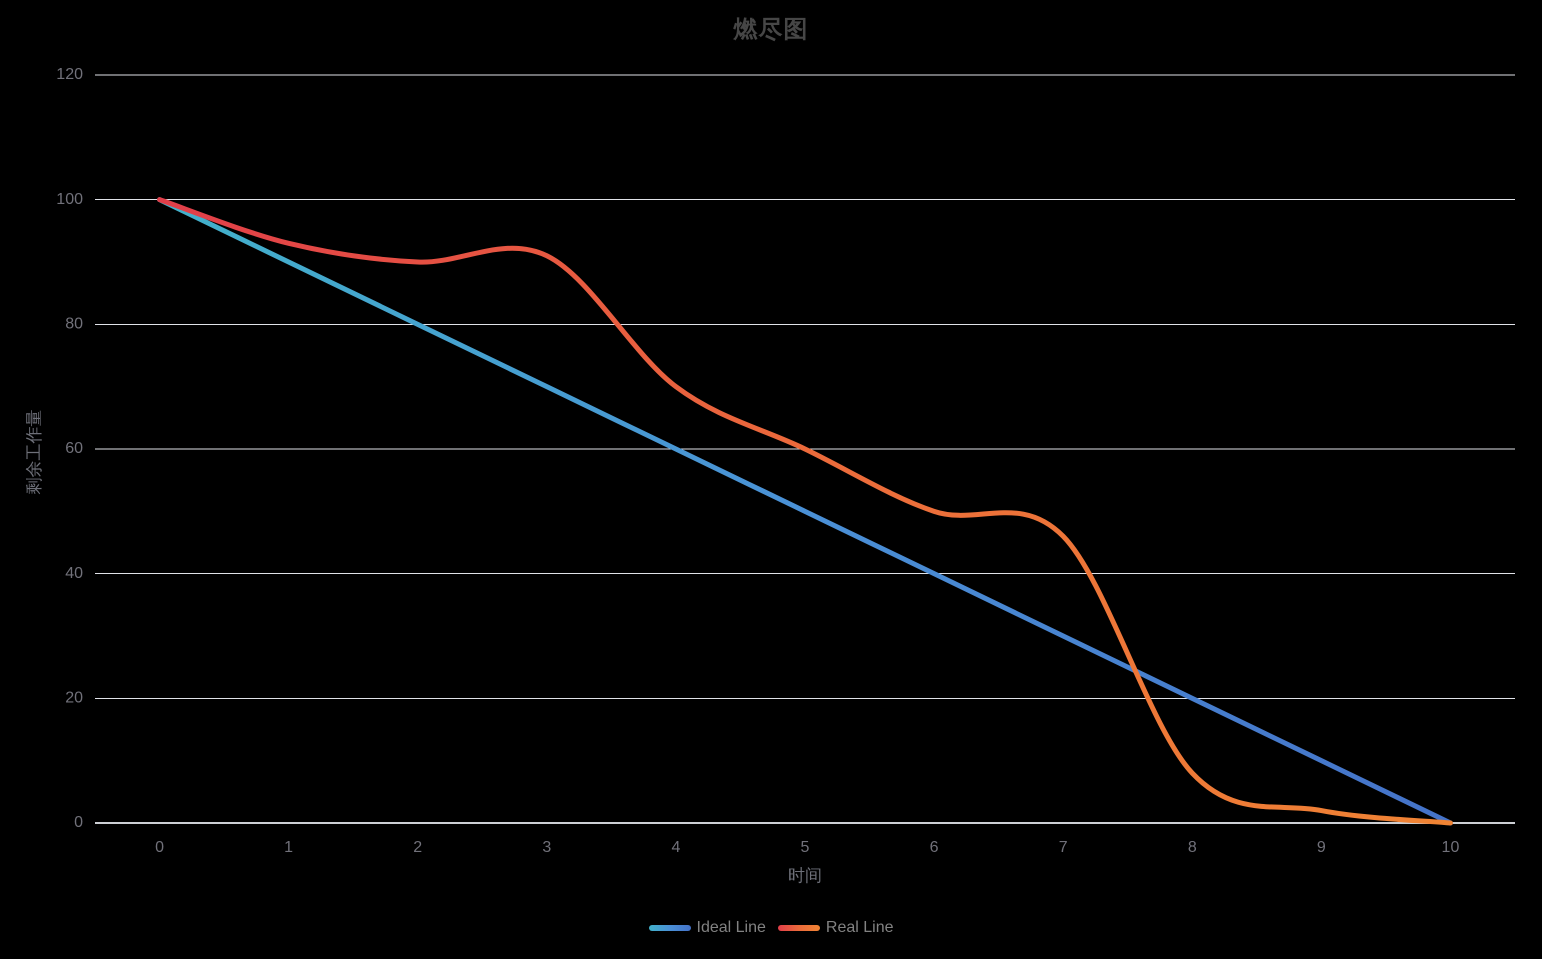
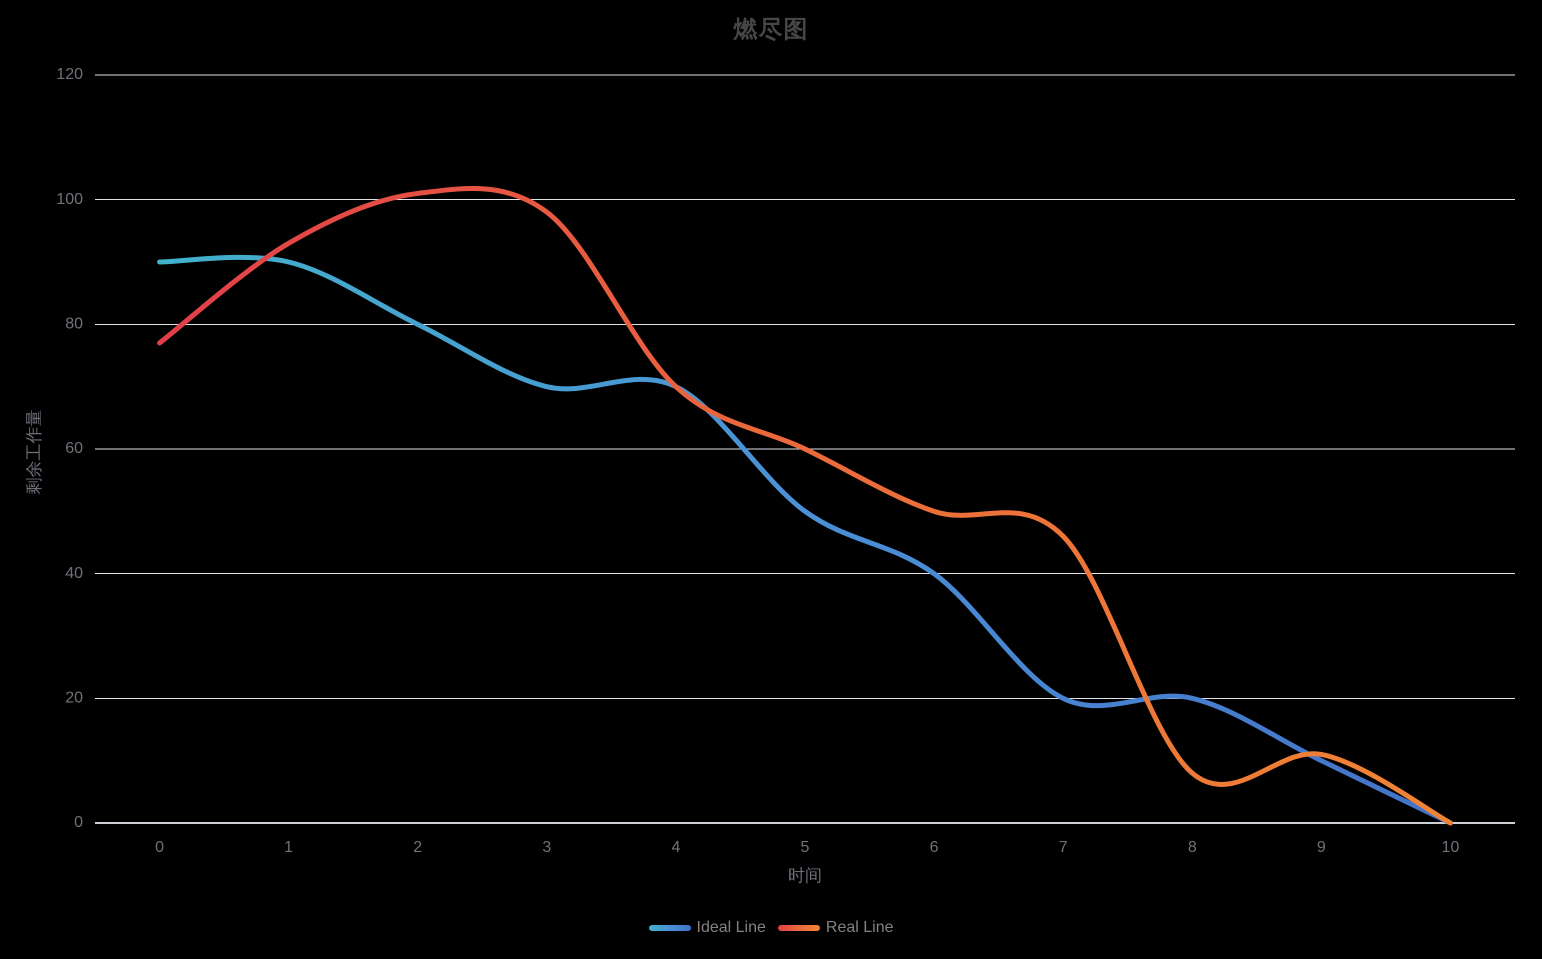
Ideal Line/0: 100 -> 90
Real Line/0: 100 -> 77
Real Line/2: 90 -> 101
Real Line/3: 91 -> 98
Ideal Line/4: 60 -> 70
Ideal Line/7: 30 -> 20
Real Line/9: 2 -> 11
